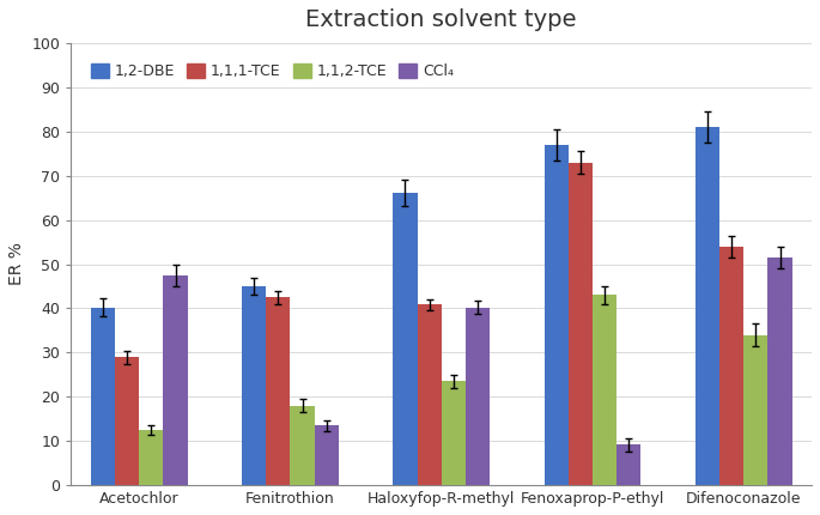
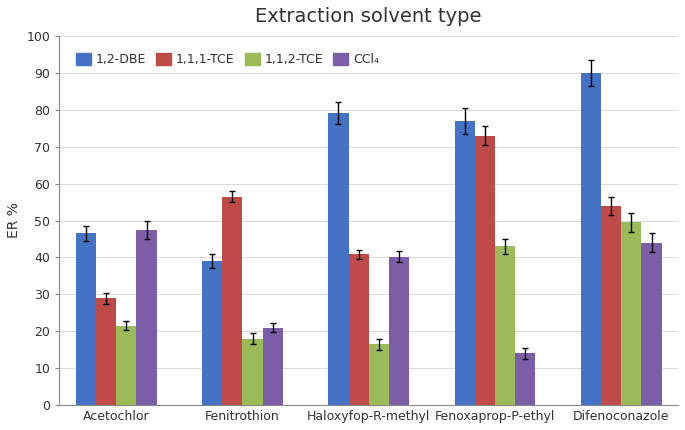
1,2-DBE/Acetochlor: 40.2 -> 46.5
1,1,2-TCE/Acetochlor: 12.5 -> 21.5
1,2-DBE/Fenitrothion: 45.0 -> 39.0
1,1,1-TCE/Fenitrothion: 42.5 -> 56.5
CCl₄/Fenitrothion: 13.5 -> 21.0
1,2-DBE/Haloxyfop-R-methyl: 66.0 -> 79.0
1,1,2-TCE/Haloxyfop-R-methyl: 23.5 -> 16.5
CCl₄/Fenoxaprop-P-ethyl: 9.2 -> 14.0
1,2-DBE/Difenoconazole: 81.0 -> 90.0
1,1,2-TCE/Difenoconazole: 34.0 -> 49.5
CCl₄/Difenoconazole: 51.5 -> 44.0
